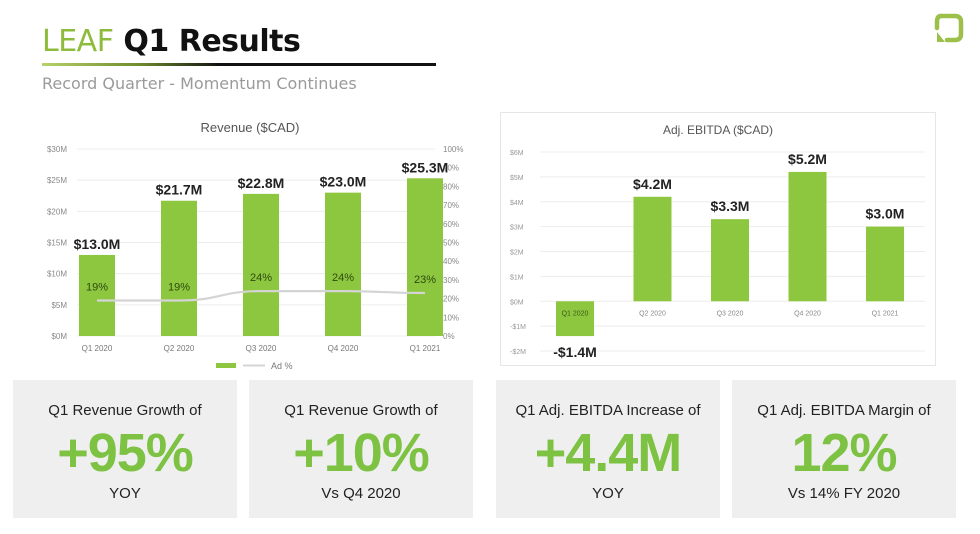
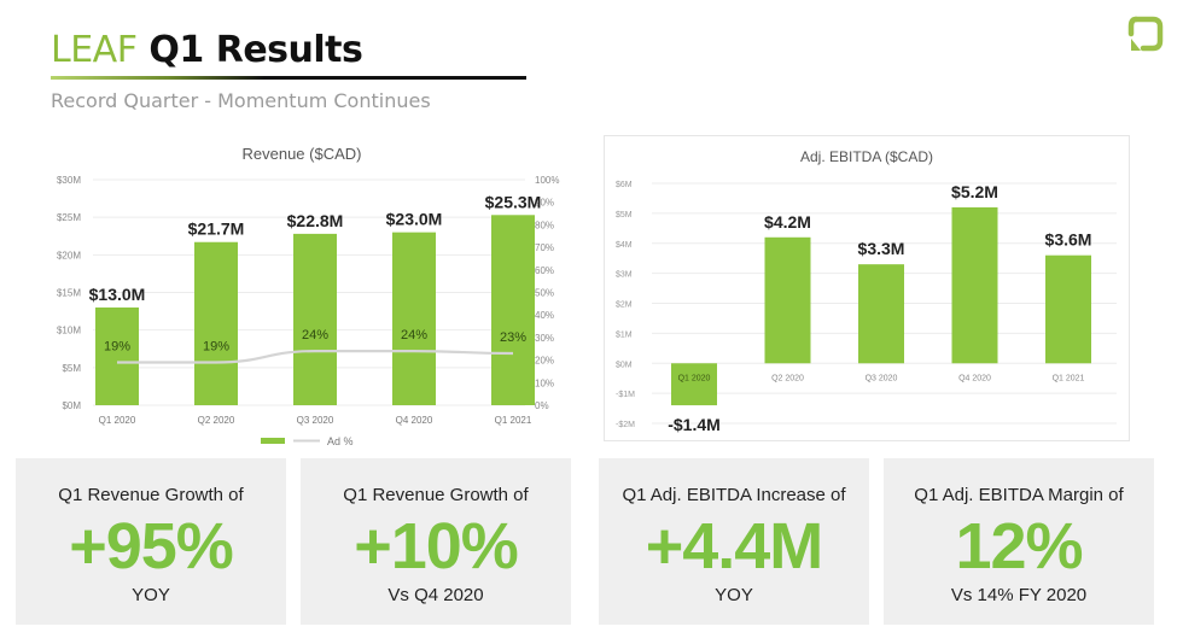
Adj. EBITDA ($CAD)/Q1 2021: $3.0M -> $3.6M
